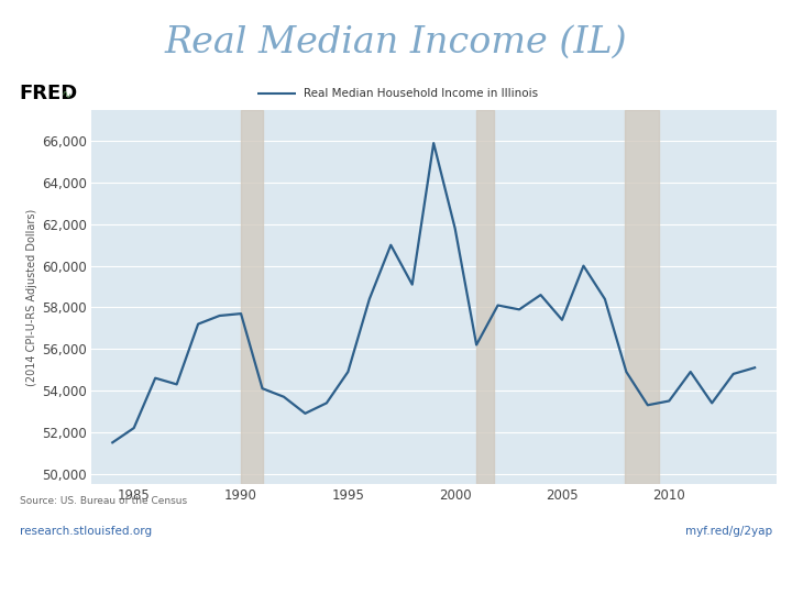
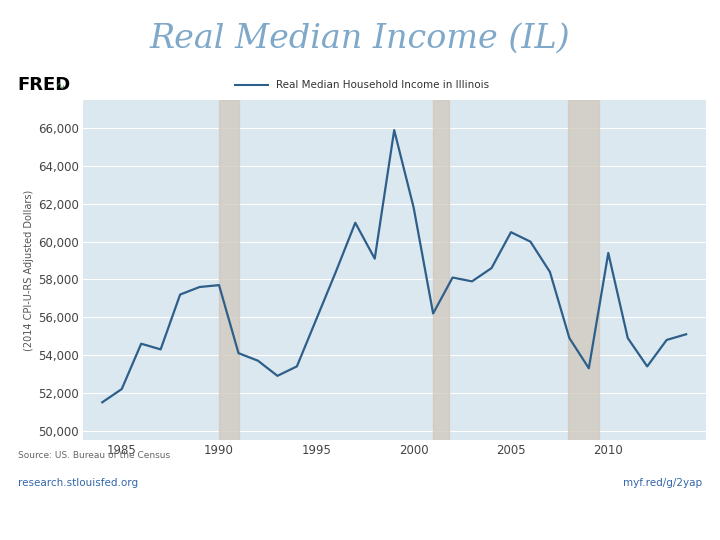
1995: 54,900 -> 55,900
2005: 57,400 -> 60,500
2010: 53,500 -> 59,400
